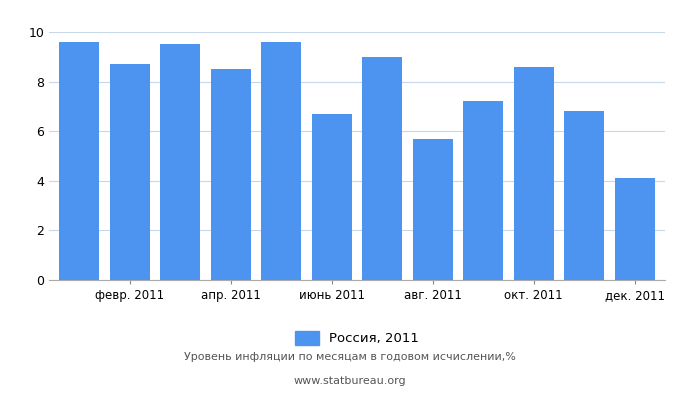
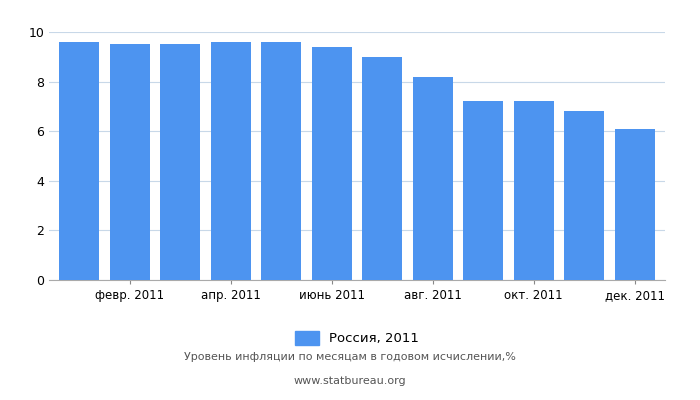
февр. 2011: 8.7 -> 9.5
апр. 2011: 8.5 -> 9.6
июнь 2011: 6.7 -> 9.4
авг. 2011: 5.7 -> 8.2
окт. 2011: 8.6 -> 7.2
дек. 2011: 4.1 -> 6.1
